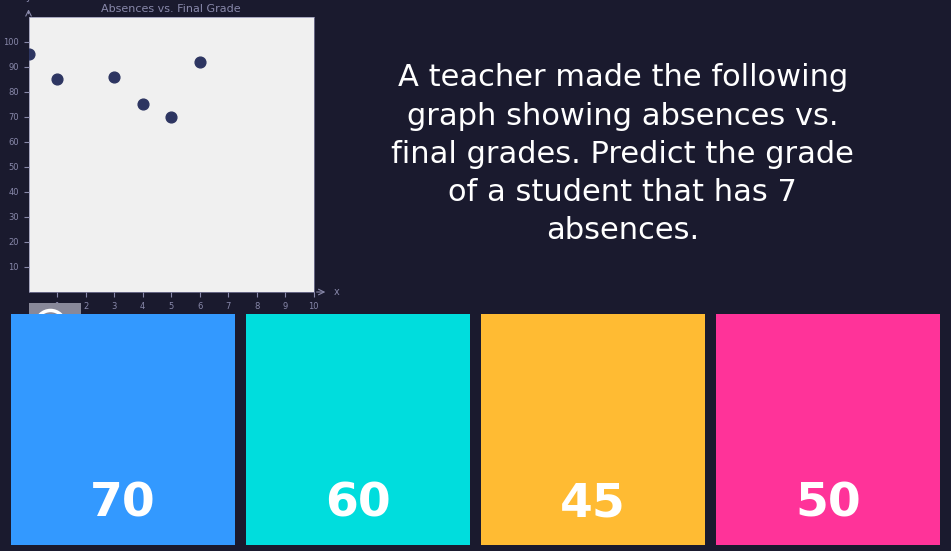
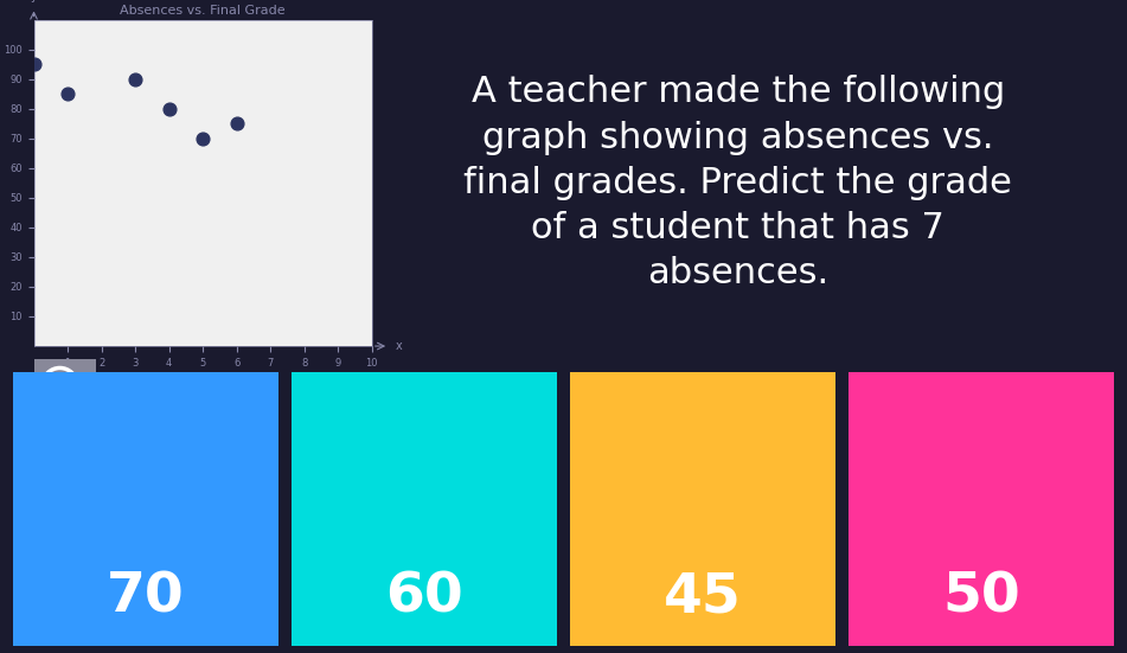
3: 86 -> 90
4: 75 -> 80
6: 92 -> 75
